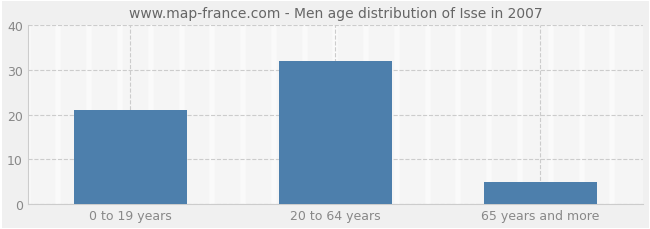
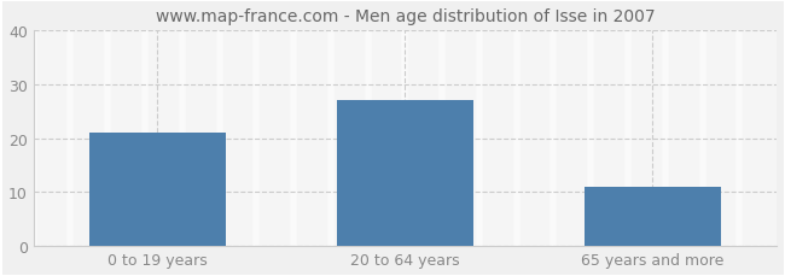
20 to 64 years: 32 -> 27
65 years and more: 5 -> 11
